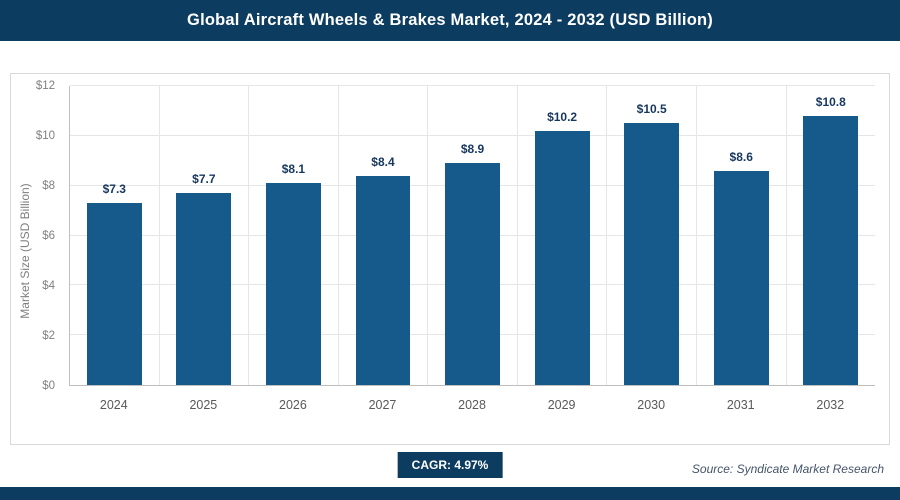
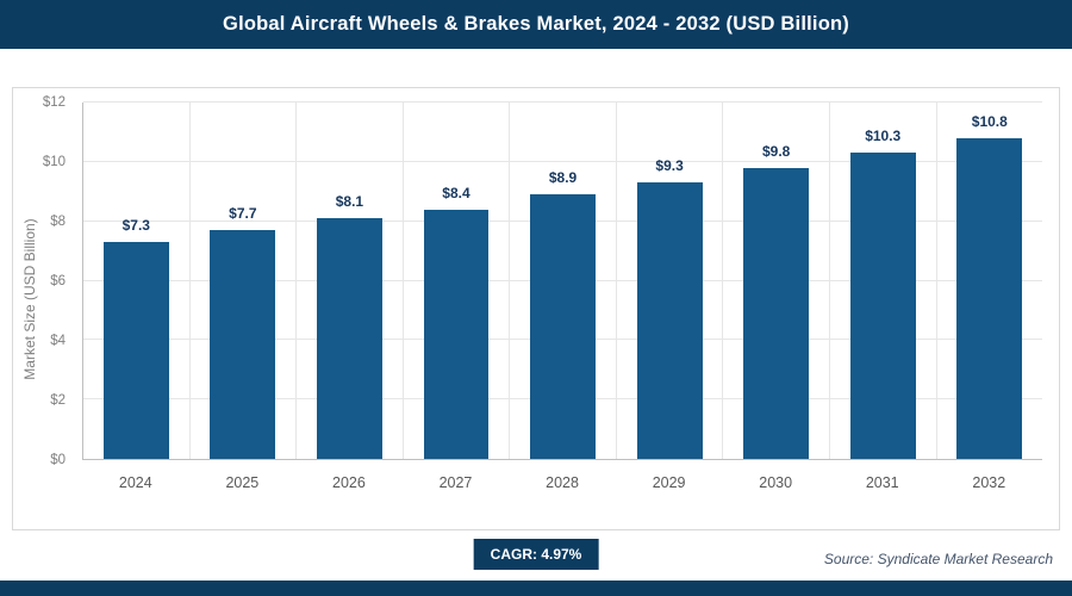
2029: $10.2 -> $9.3
2030: $10.5 -> $9.8
2031: $8.6 -> $10.3
